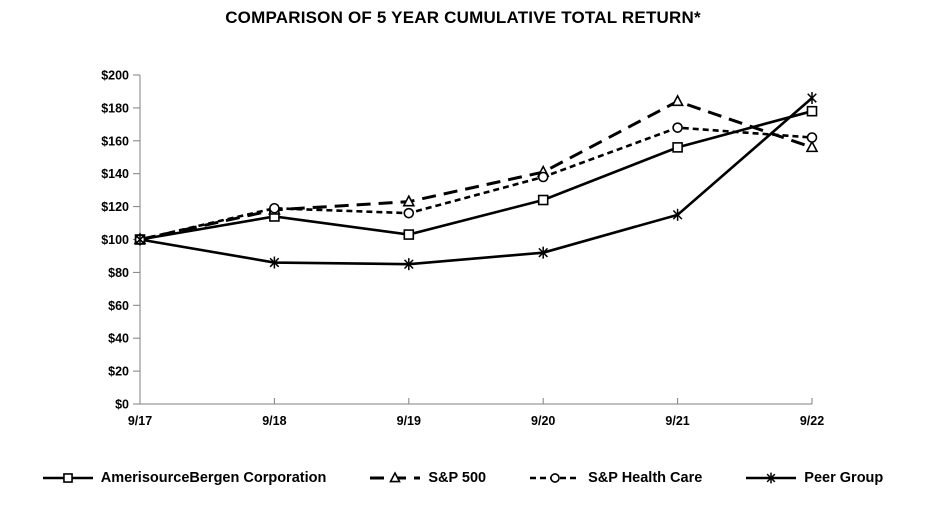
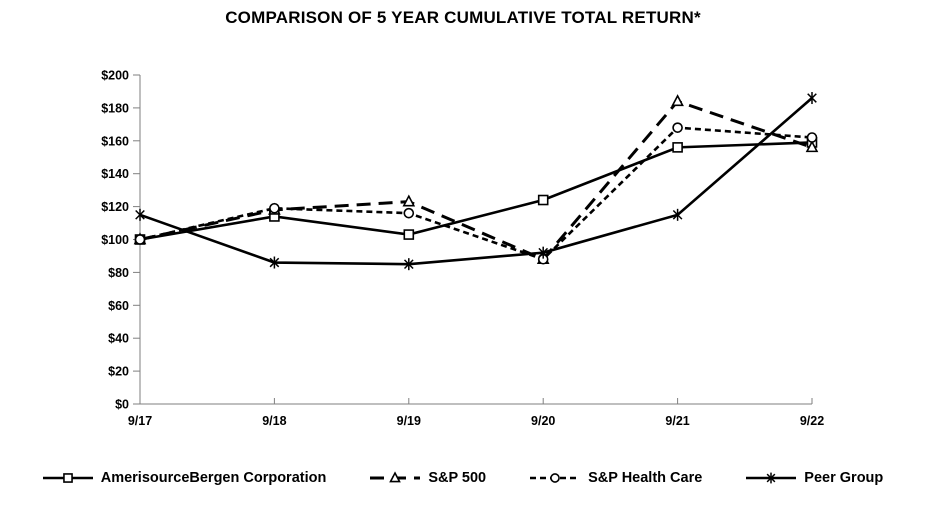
Peer Group/9/17: $100 -> $115
S&P 500/9/20: $141 -> $88
S&P Health Care/9/20: $138 -> $88
AmerisourceBergen Corporation/9/22: $178 -> $159
